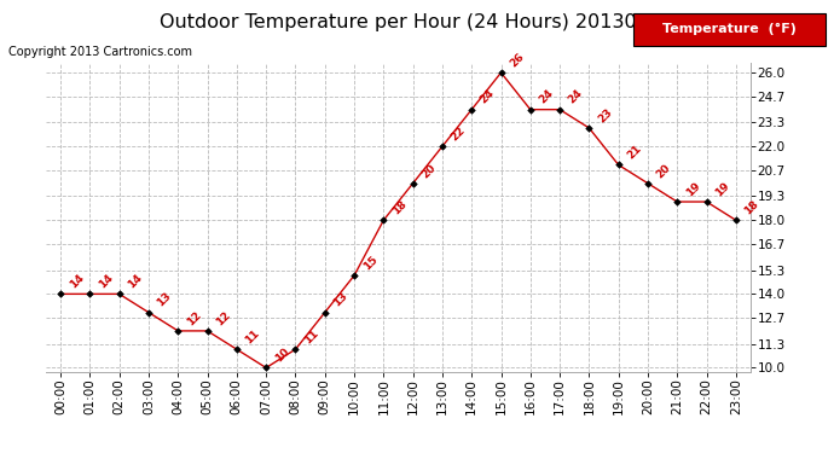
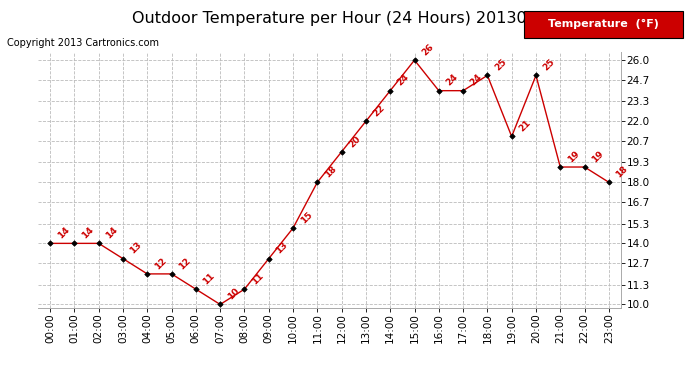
18:00: 23 -> 25
20:00: 20 -> 25
